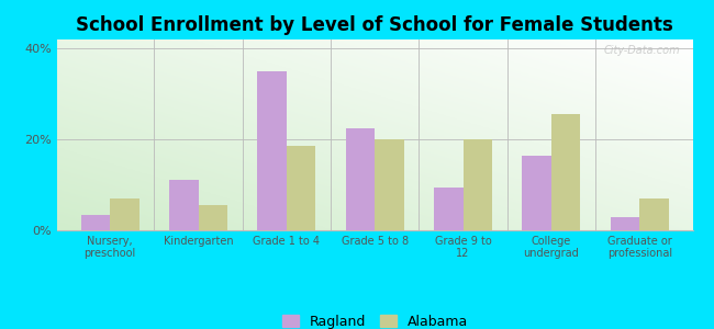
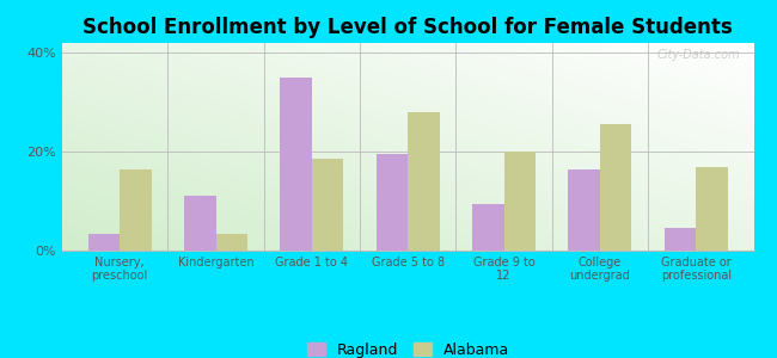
Alabama/Nursery, preschool: 7.0% -> 16.5%
Alabama/Kindergarten: 5.5% -> 3.5%
Ragland/Grade 5 to 8: 22.5% -> 19.5%
Alabama/Grade 5 to 8: 20.0% -> 28.0%
Ragland/Graduate or professional: 3.0% -> 4.5%
Alabama/Graduate or professional: 7.0% -> 17.0%
